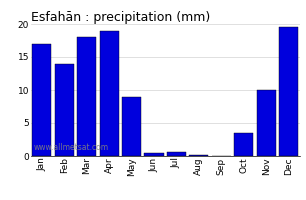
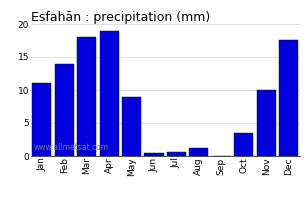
Jan: 17.0 -> 11.0
Aug: 0.1 -> 1.2
Dec: 19.5 -> 17.6
